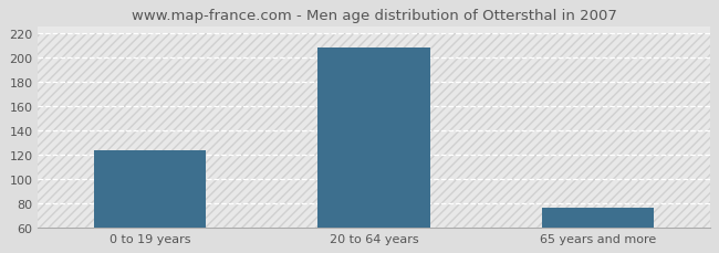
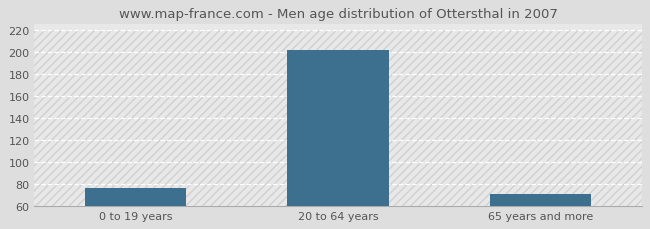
0 to 19 years: 123 -> 76
20 to 64 years: 208 -> 202
65 years and more: 76 -> 71
